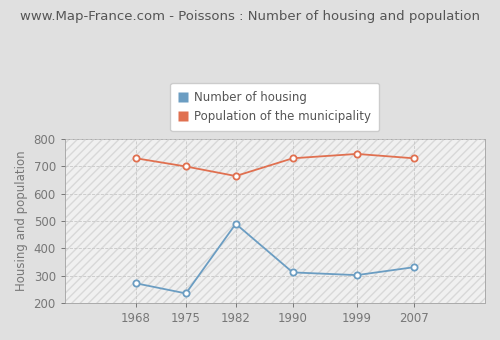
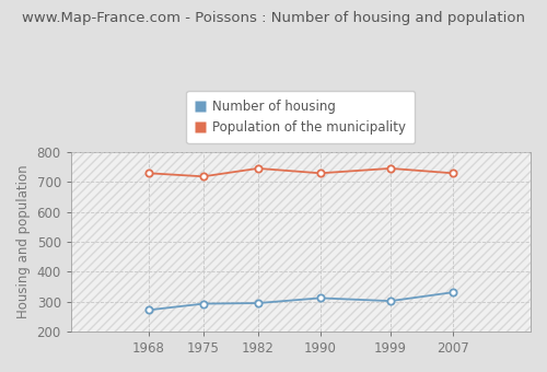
Number of housing/1975: 235 -> 293
Population of the municipality/1975: 700 -> 719
Number of housing/1982: 490 -> 295
Population of the municipality/1982: 665 -> 746
